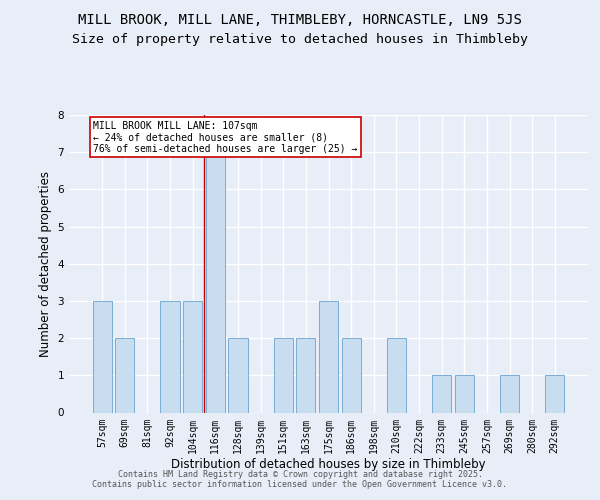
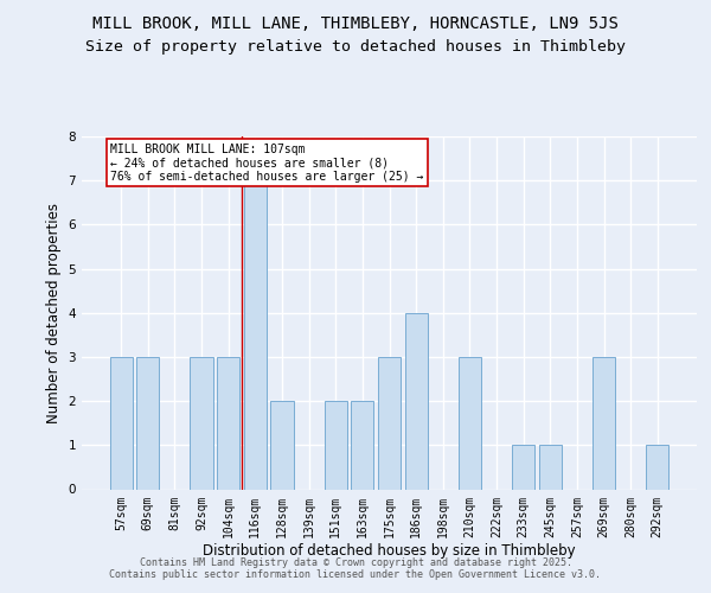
69sqm: 2 -> 3
186sqm: 2 -> 4
210sqm: 2 -> 3
269sqm: 1 -> 3
